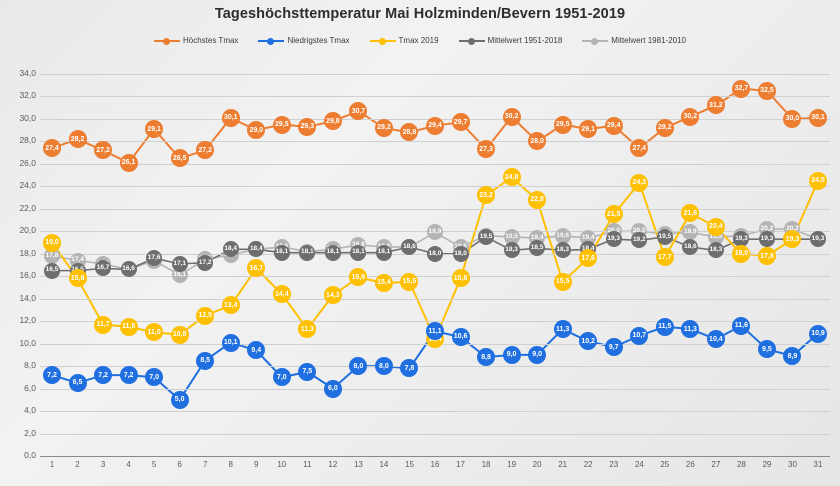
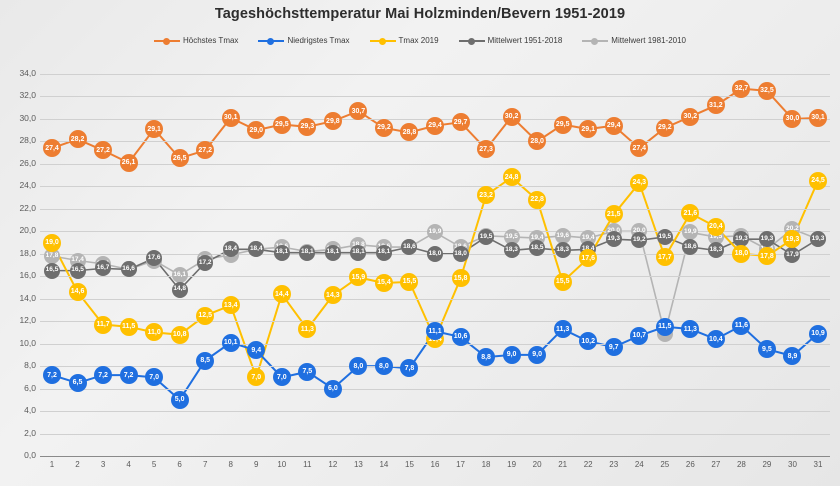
Tmax 2019/2: 15,8 -> 14,6
Mittelwert 1951-2018/6: 17,1 -> 14,8
Tmax 2019/9: 16,7 -> 7,0
Mittelwert 1981-2010/25: 19,8 -> 10,9
Mittelwert 1981-2010/29: 20,2 -> 18,4
Mittelwert 1951-2018/30: 19,3 -> 17,9
